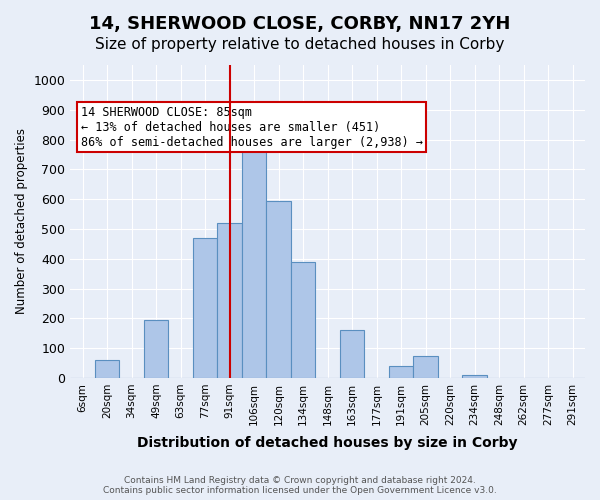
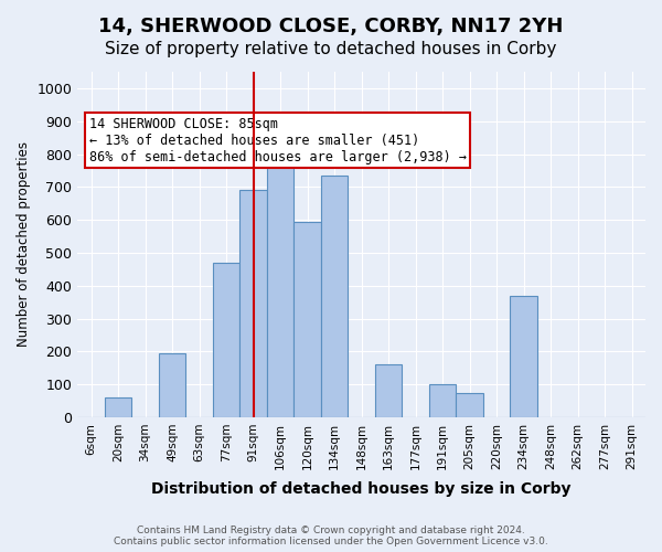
91sqm: 520 -> 690
134sqm: 390 -> 735
191sqm: 40 -> 100
234sqm: 10 -> 370
